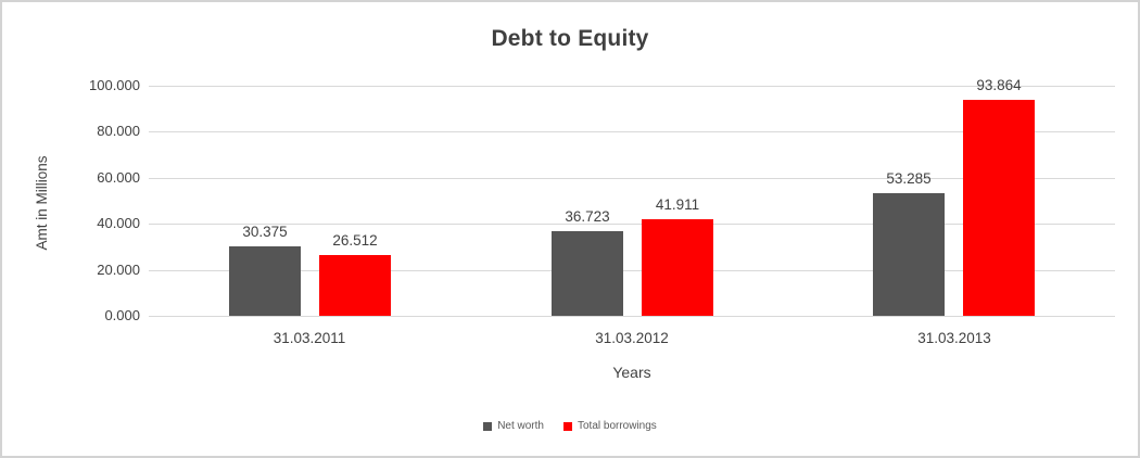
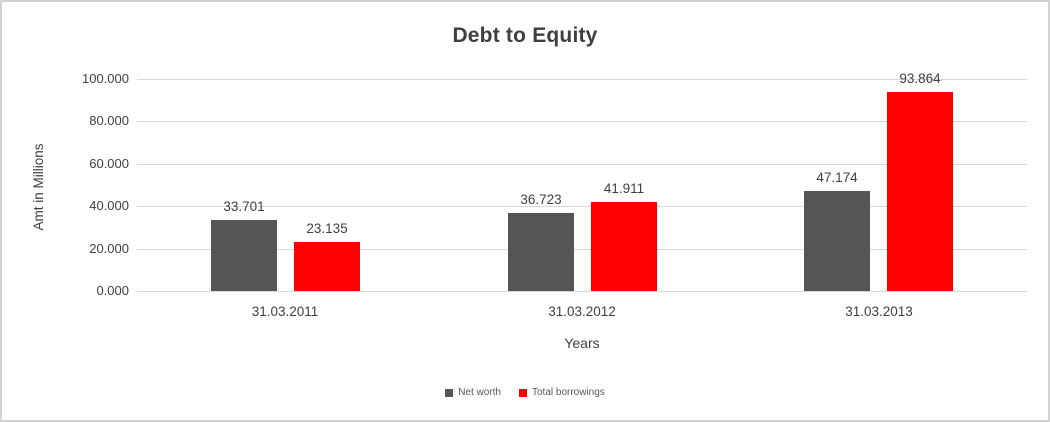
Net worth/31.03.2011: 30.375 -> 33.701
Total borrowings/31.03.2011: 26.512 -> 23.135
Net worth/31.03.2013: 53.285 -> 47.174
